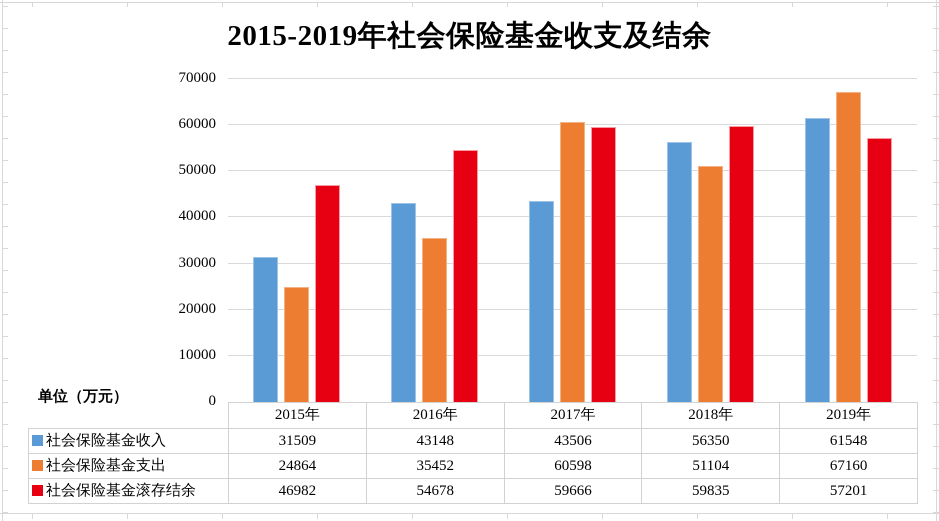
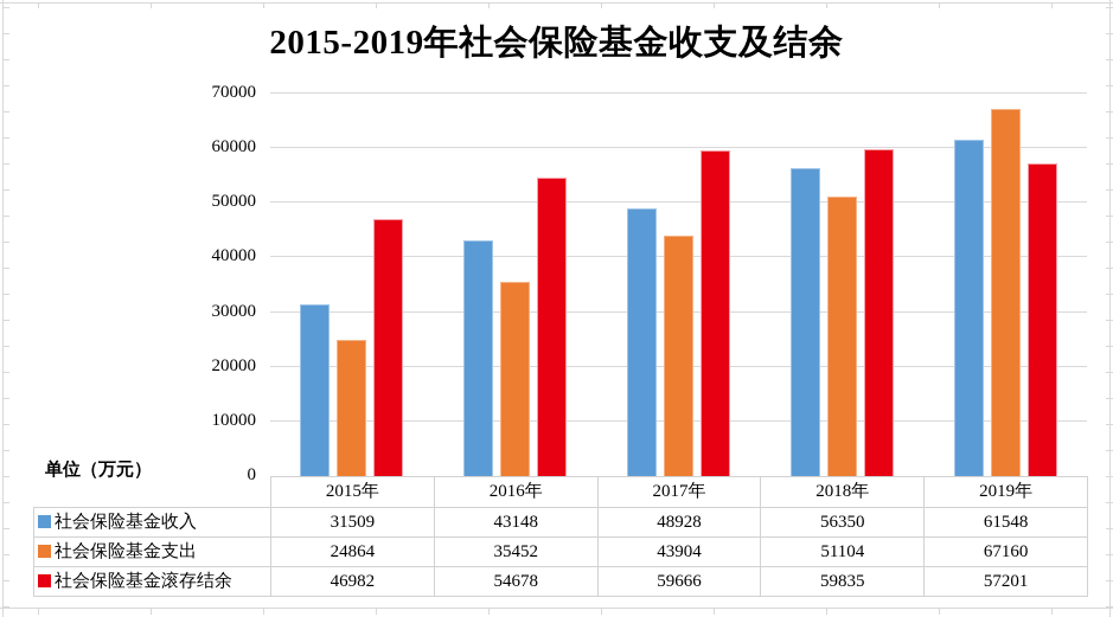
社会保险基金收入/2017年: 43506 -> 48928
社会保险基金支出/2017年: 60598 -> 43904
